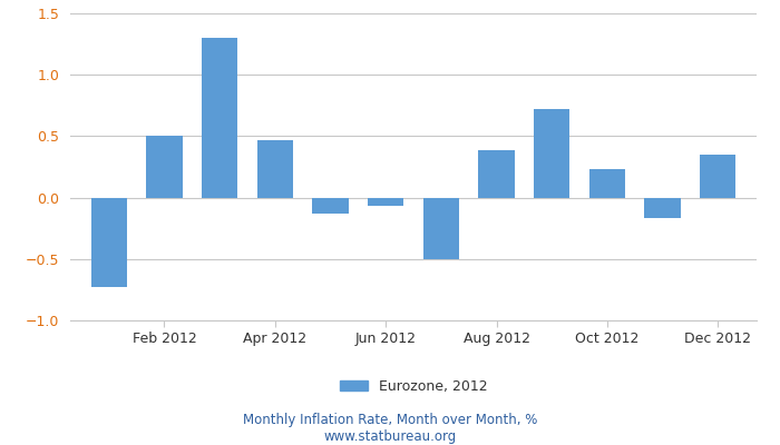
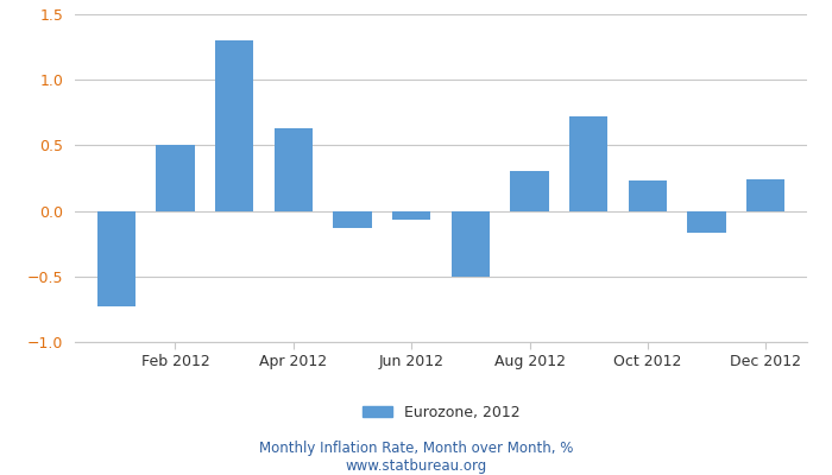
Apr 2012: 0.47 -> 0.63
Aug 2012: 0.39 -> 0.30
Dec 2012: 0.35 -> 0.24
